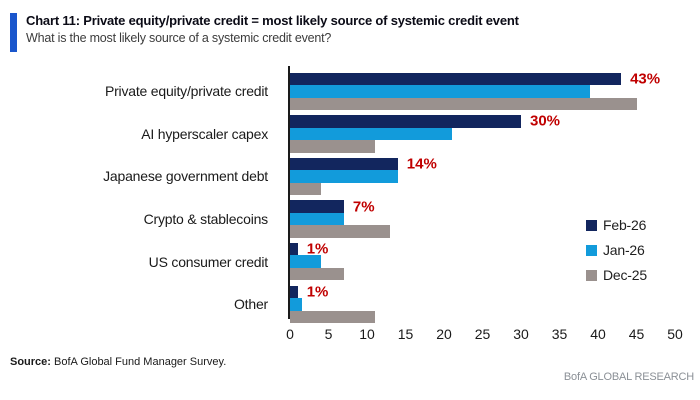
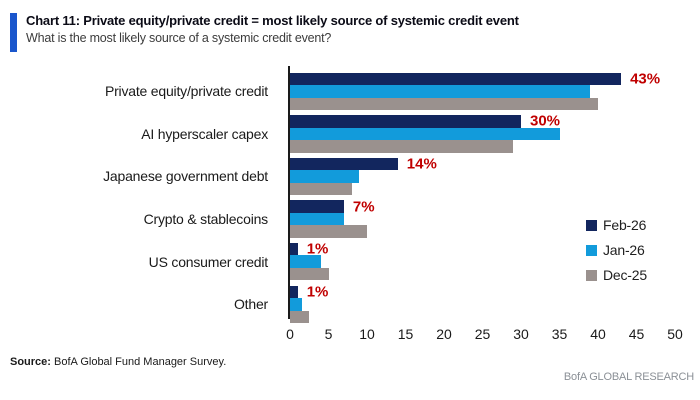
Dec-25/Private equity/private credit: 45 -> 40
Jan-26/AI hyperscaler capex: 21 -> 35
Dec-25/AI hyperscaler capex: 11 -> 29
Jan-26/Japanese government debt: 14 -> 9
Dec-25/Japanese government debt: 4 -> 8
Dec-25/Crypto & stablecoins: 13 -> 10
Dec-25/US consumer credit: 7 -> 5
Dec-25/Other: 11 -> 2
